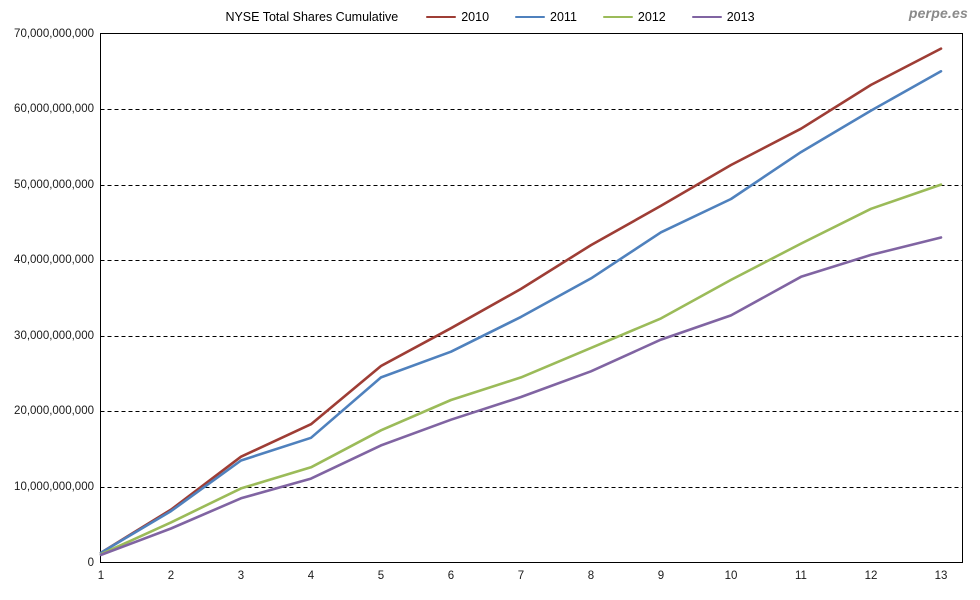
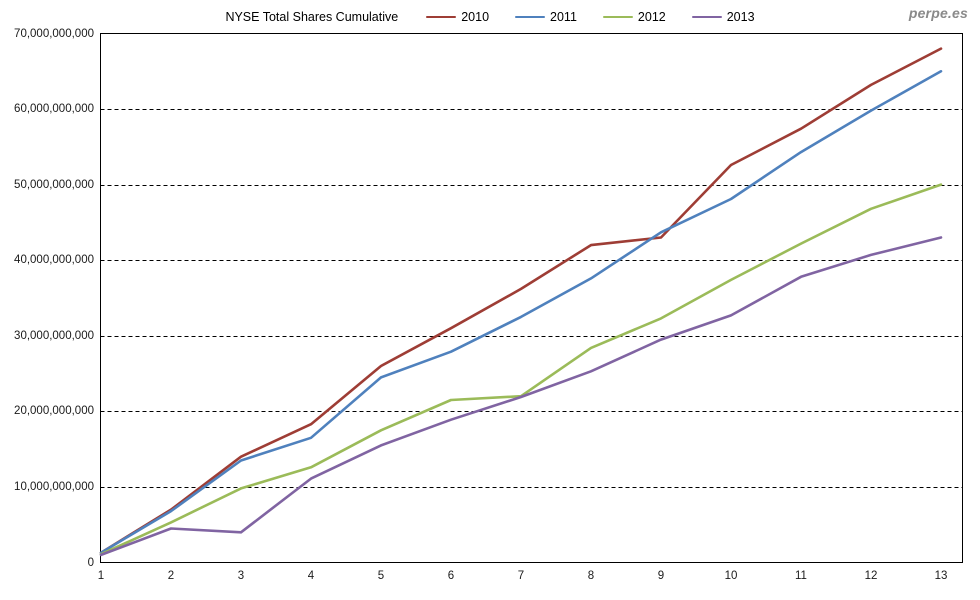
2013/3: 8000000000 -> 4000000000
2012/7: 24000000000 -> 22000000000
2010/9: 47000000000 -> 43000000000
